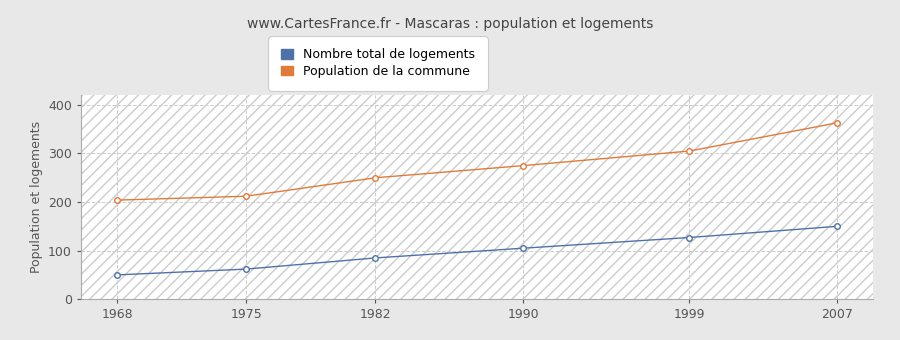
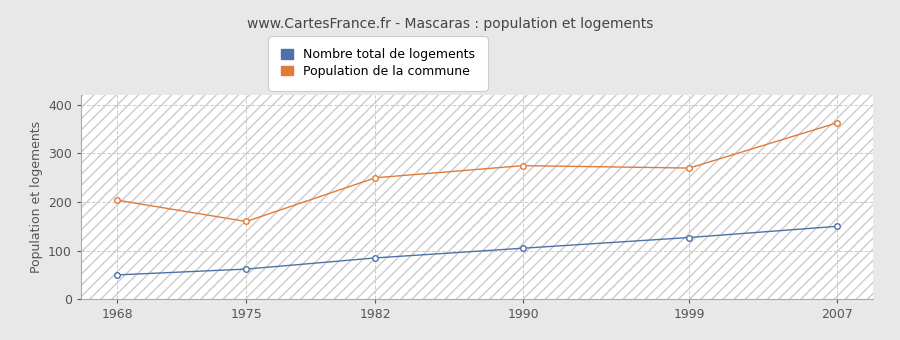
Population de la commune/1975: 212 -> 160
Population de la commune/1999: 305 -> 270
